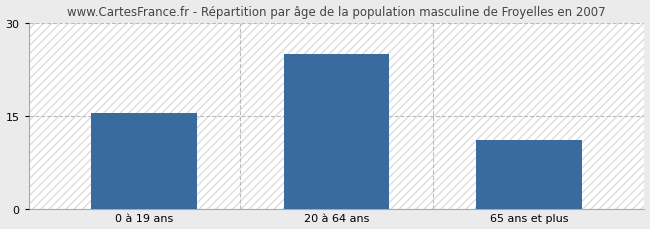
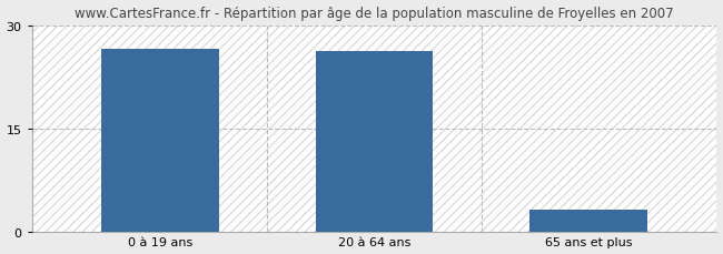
0 à 19 ans: 15.5 -> 26.6
20 à 64 ans: 25.0 -> 26.2
65 ans et plus: 11.0 -> 3.2
